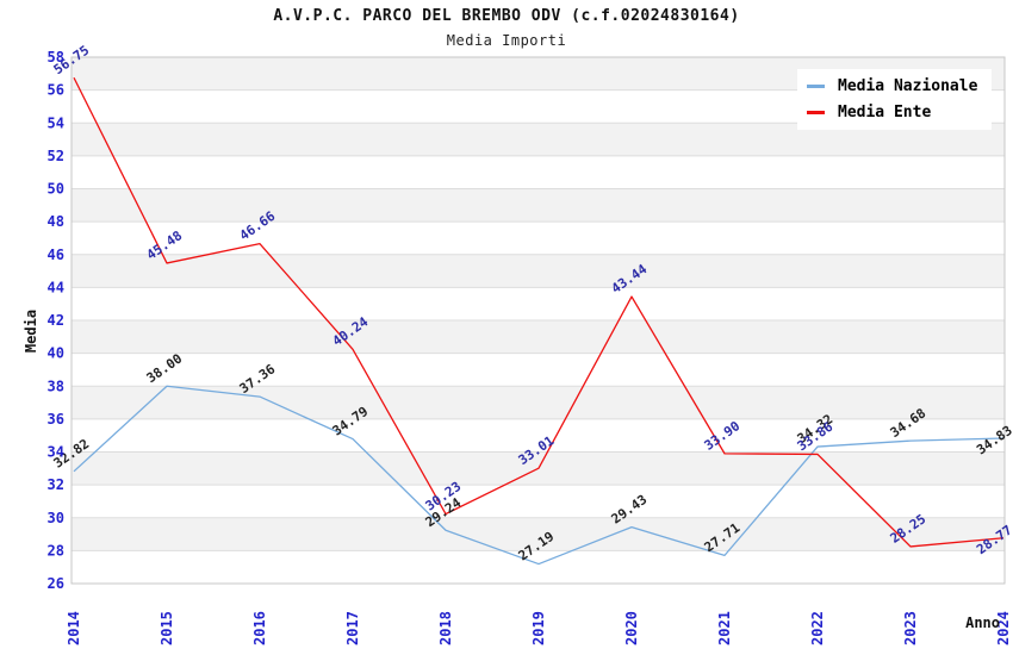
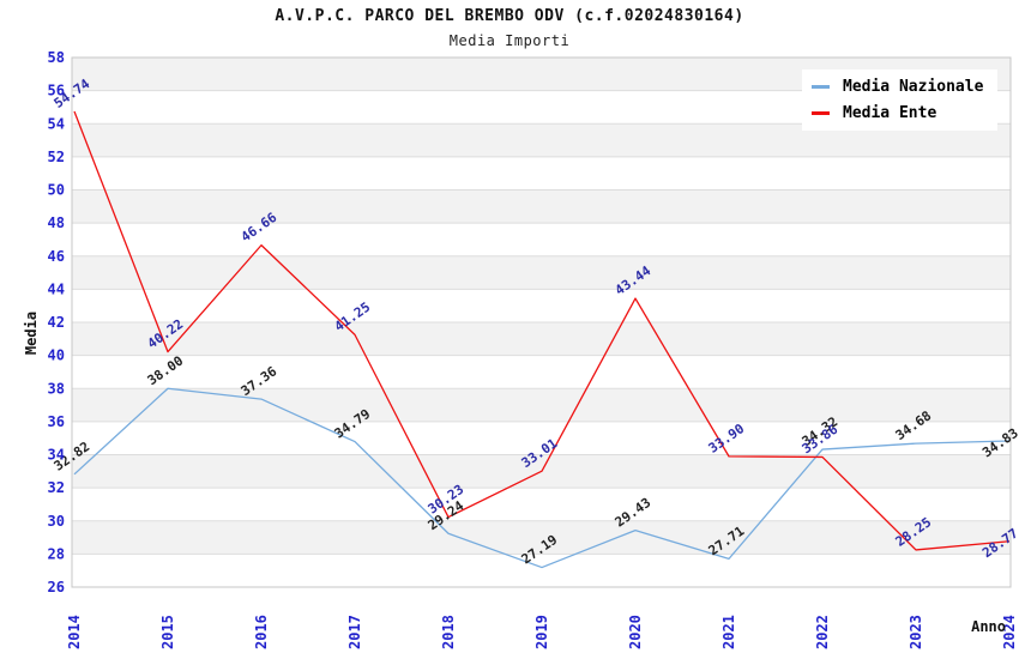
Media Ente/2014: 56.75 -> 54.74
Media Ente/2015: 45.48 -> 40.22
Media Ente/2017: 40.24 -> 41.25
